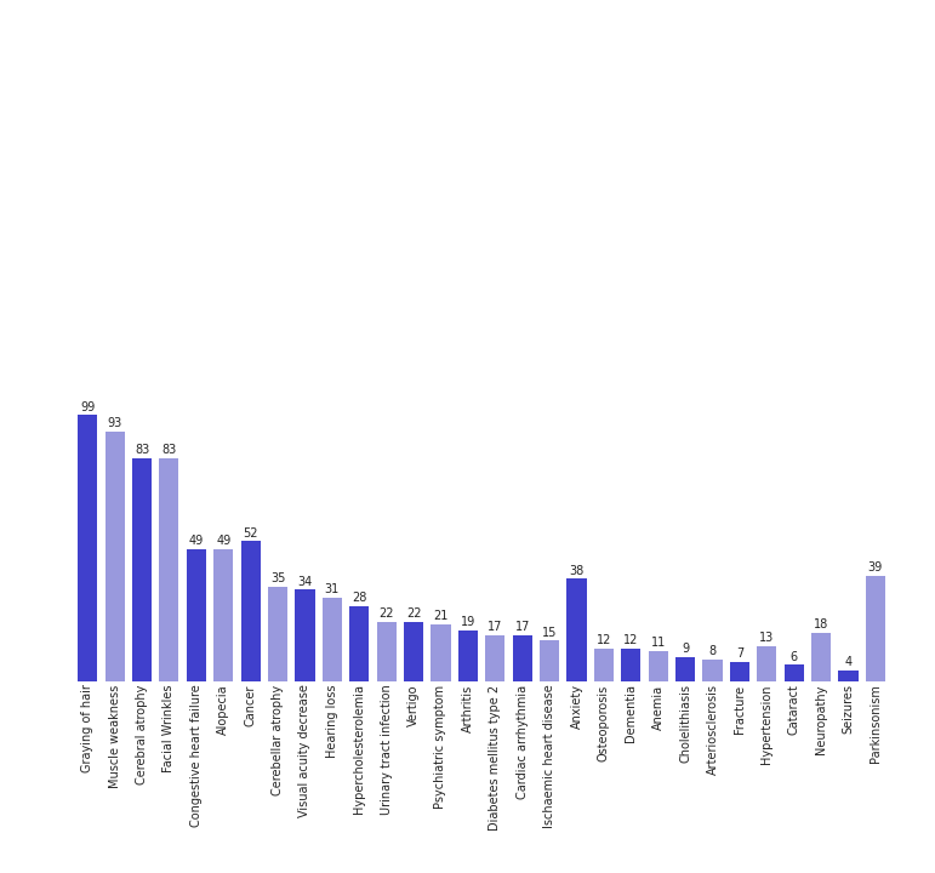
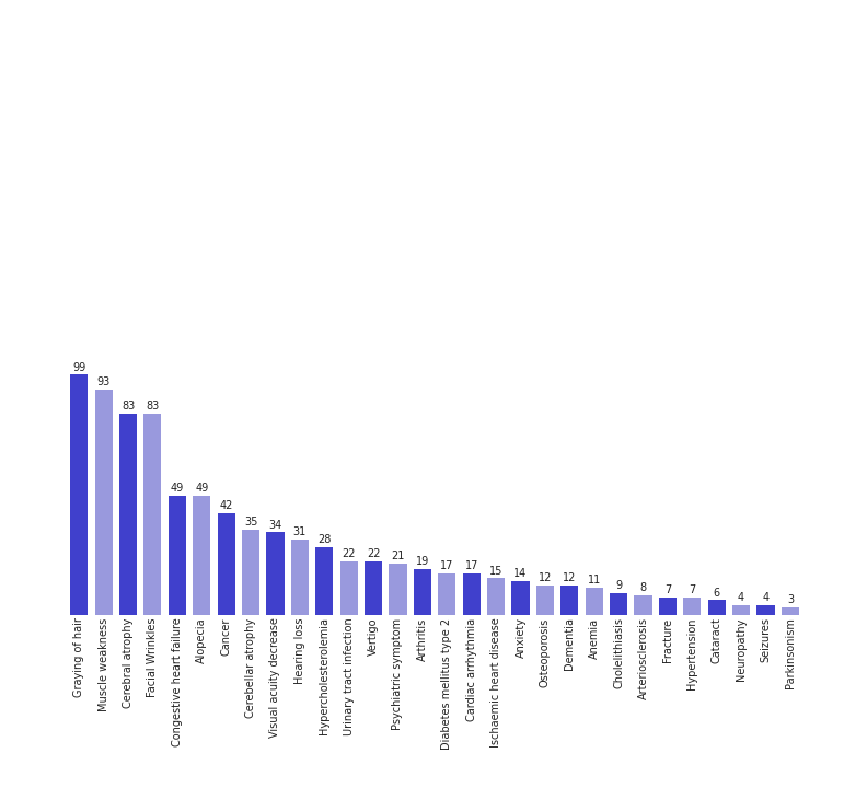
Cancer: 52 -> 42
Anxiety: 38 -> 14
Hypertension: 13 -> 7
Neuropathy: 18 -> 4
Parkinsonism: 39 -> 3
